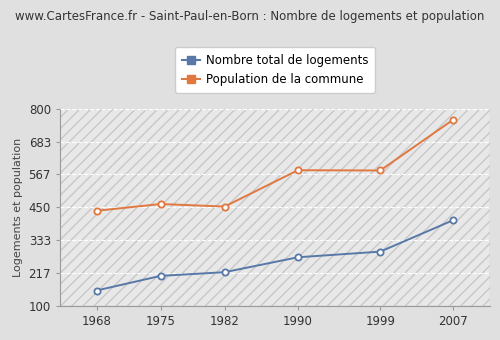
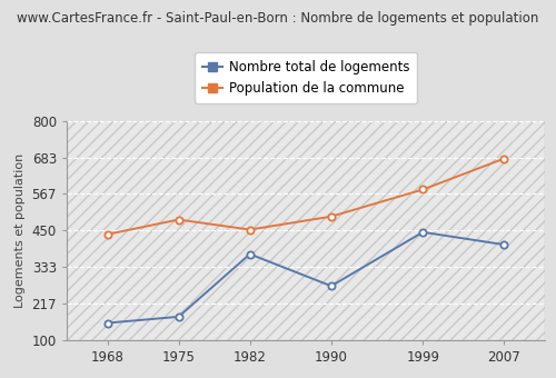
Nombre total de logements/1975: 207 -> 175
Population de la commune/1975: 462 -> 485
Nombre total de logements/1982: 220 -> 375
Population de la commune/1990: 582 -> 495
Nombre total de logements/1999: 293 -> 445
Population de la commune/2007: 762 -> 680
